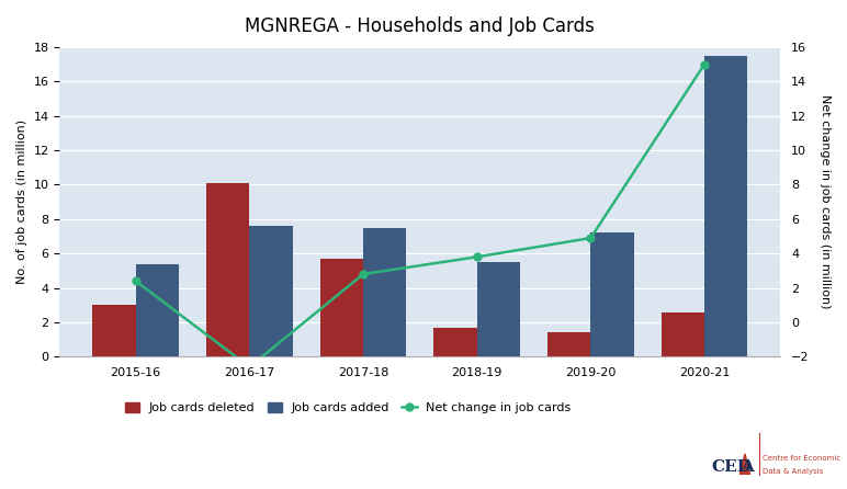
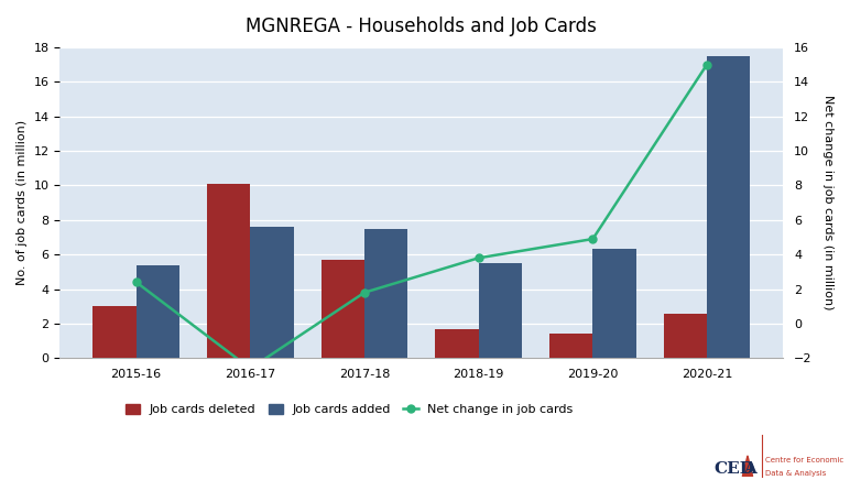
Net change in job cards/2017-18: 2.8 -> 1.8
Job cards added/2019-20: 7.2 -> 6.3
